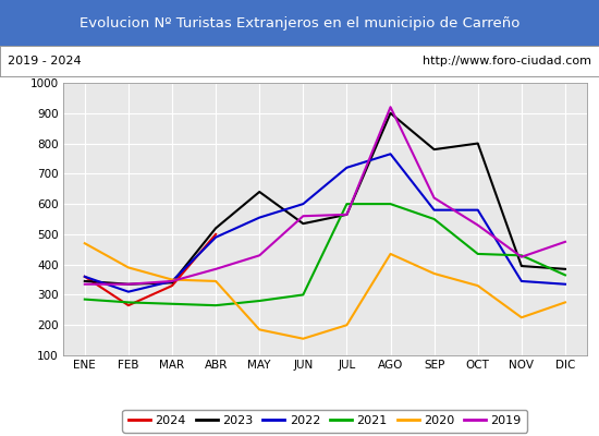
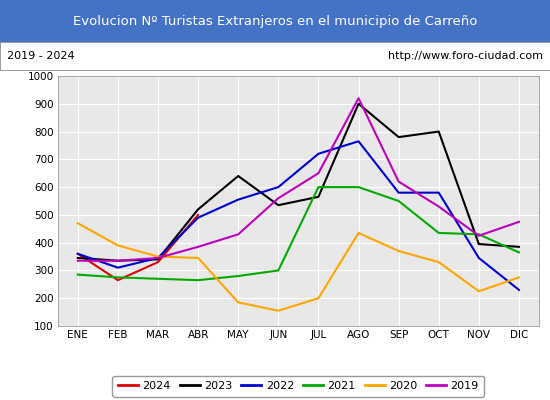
2019/JUL: 565 -> 650
2022/DIC: 335 -> 230
